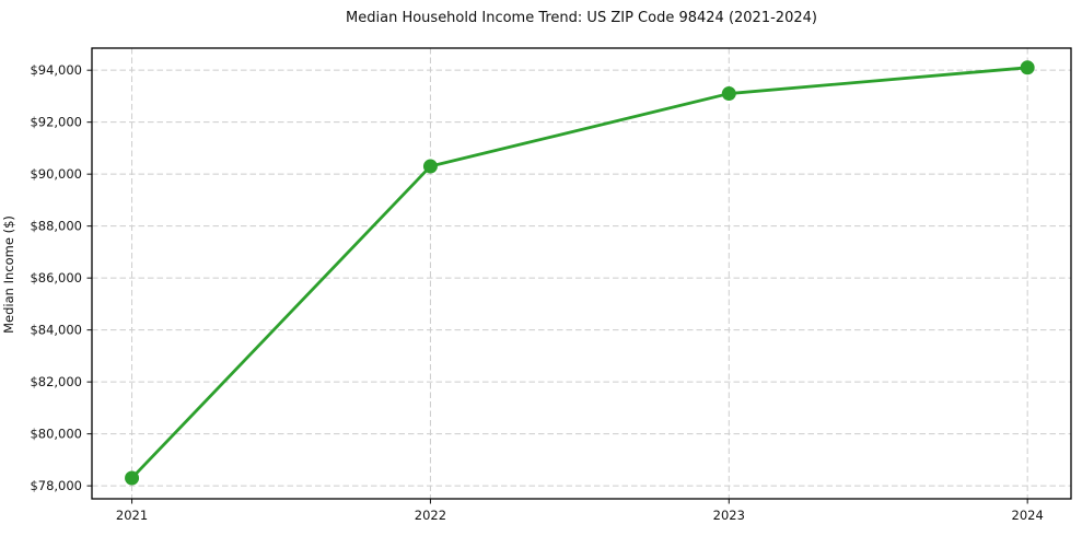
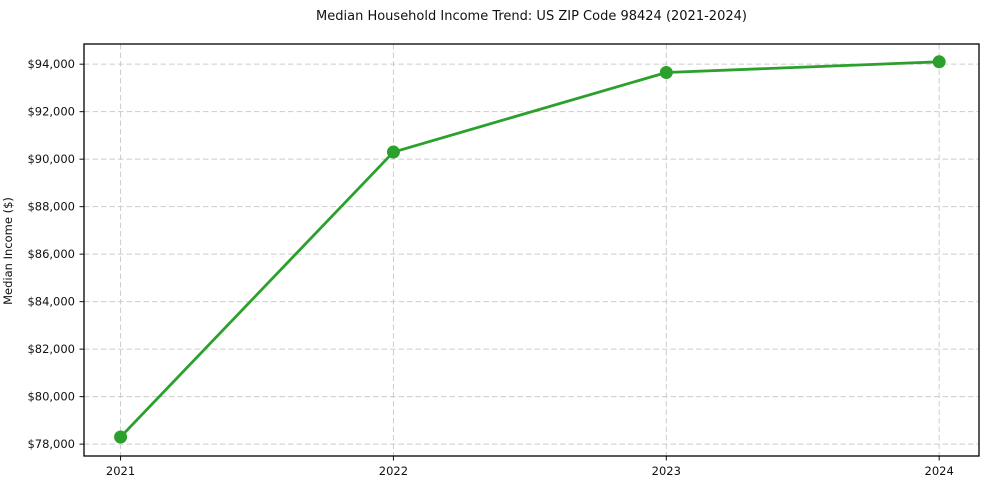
2023: $93100 -> $93600
